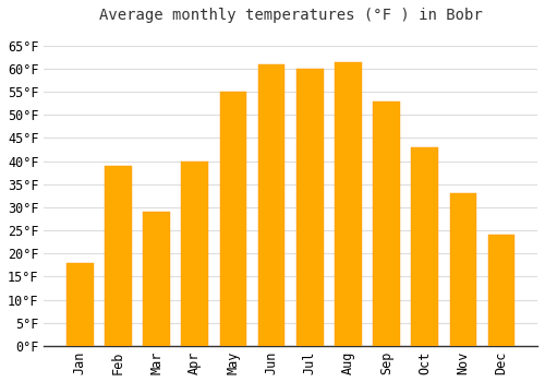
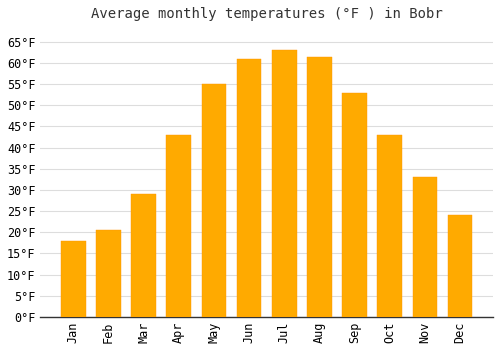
Feb: 39.0°F -> 20.5°F
Apr: 40.0°F -> 43.0°F
Jul: 60.0°F -> 63.0°F
